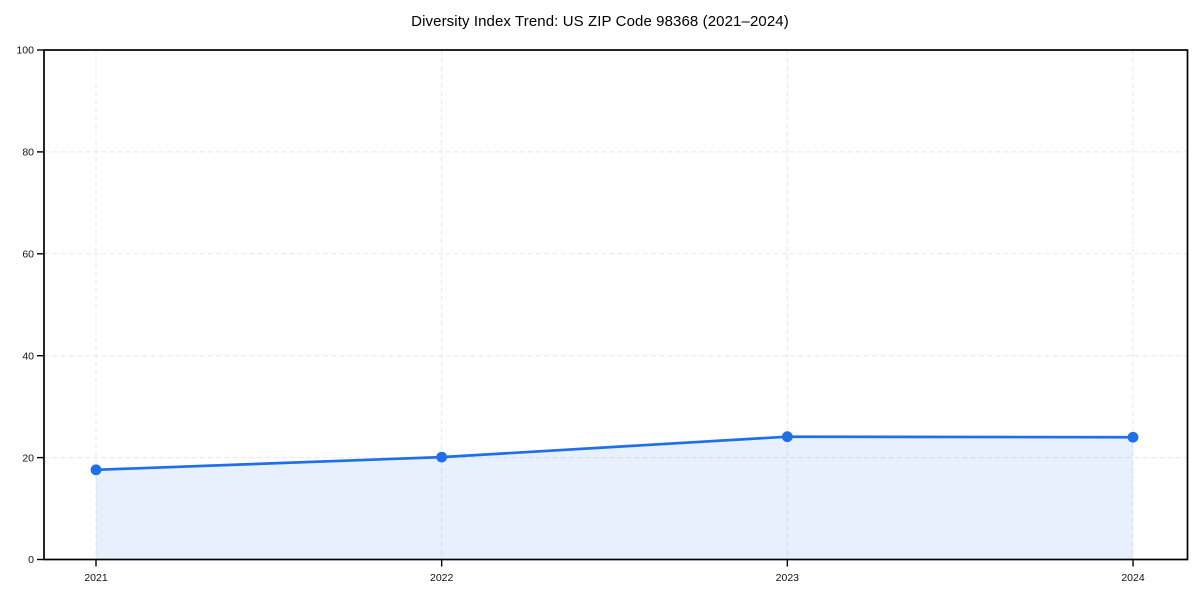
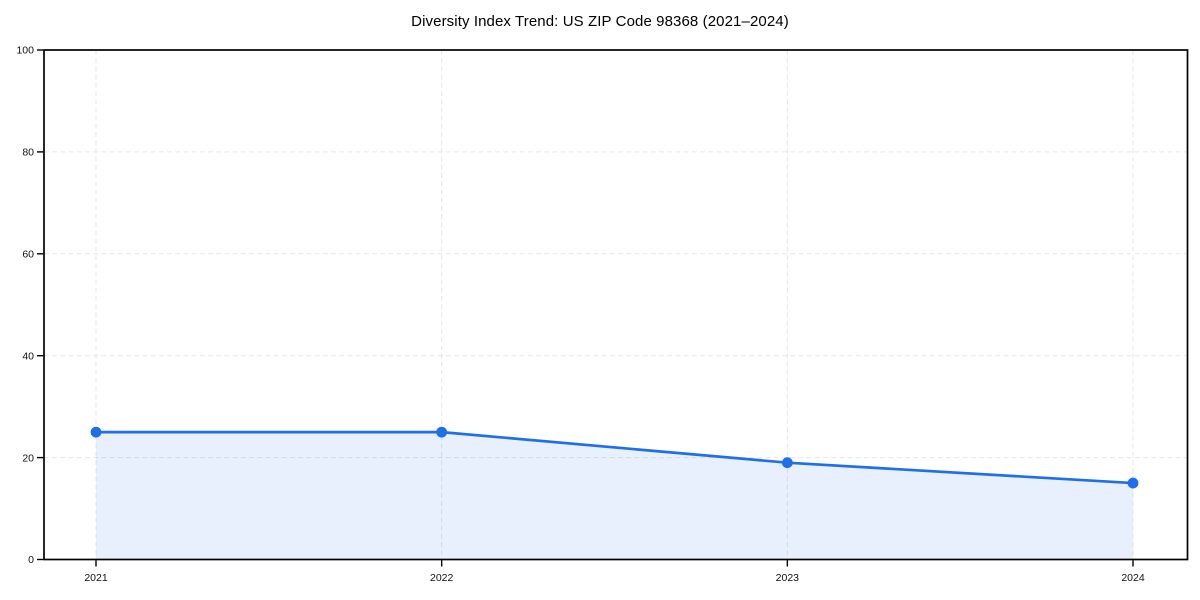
2021: 18 -> 25
2022: 20 -> 25
2023: 24 -> 19
2024: 24 -> 15
